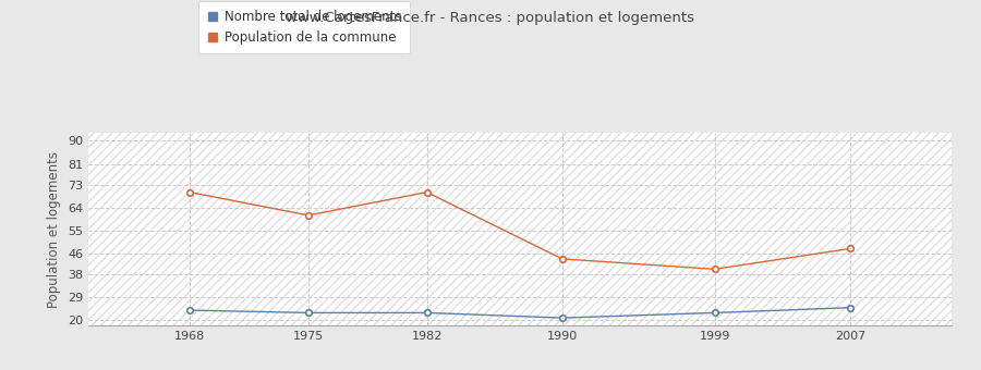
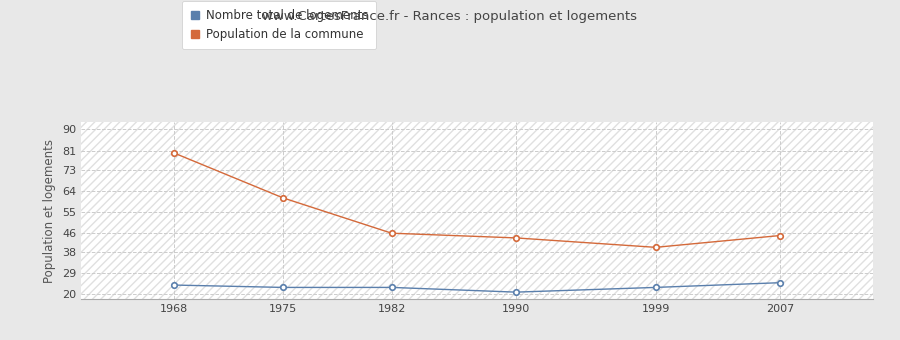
Population de la commune/1968: 70 -> 80
Population de la commune/1982: 70 -> 46
Population de la commune/2007: 48 -> 45
